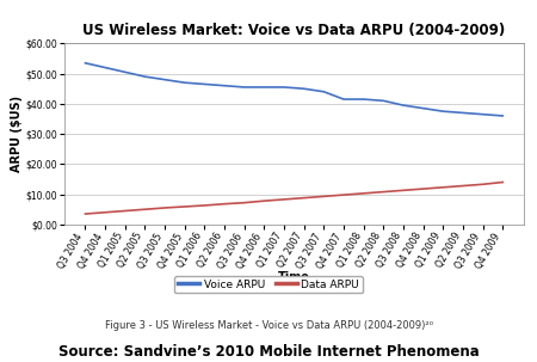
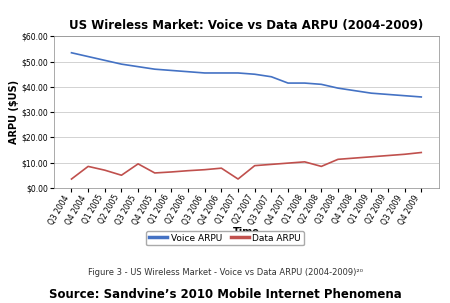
Data ARPU/Q4 2004: $4.0 -> $8.5
Data ARPU/Q1 2005: $4.5 -> $7.0
Data ARPU/Q3 2005: $5.5 -> $9.5
Data ARPU/Q1 2007: $8.3 -> $3.5
Data ARPU/Q2 2008: $10.8 -> $8.5
